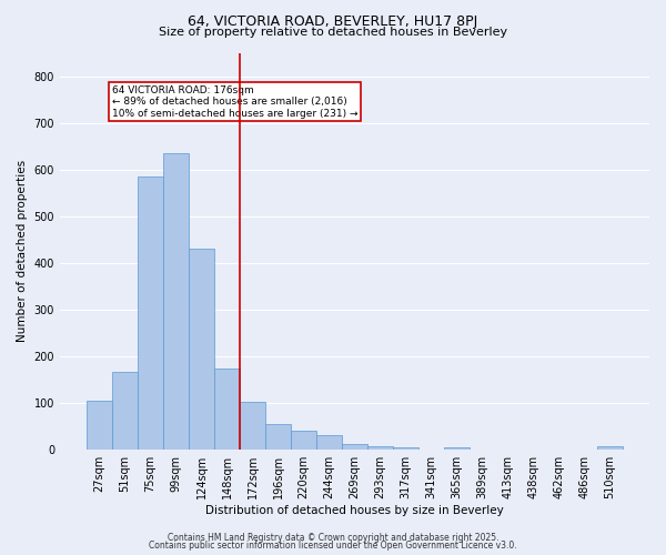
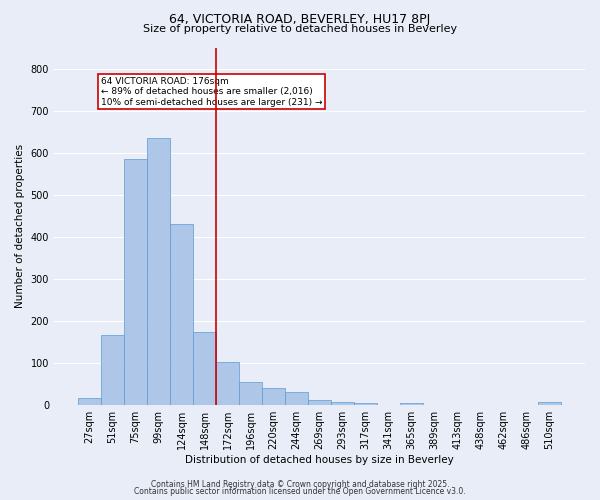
27sqm: 105 -> 18
